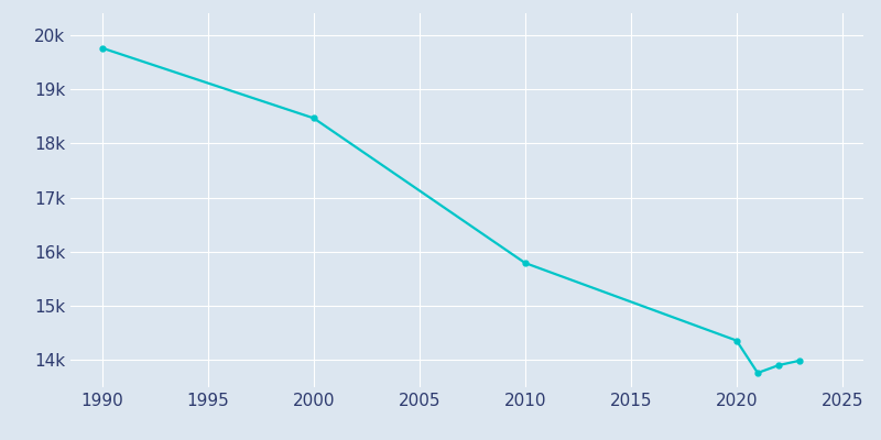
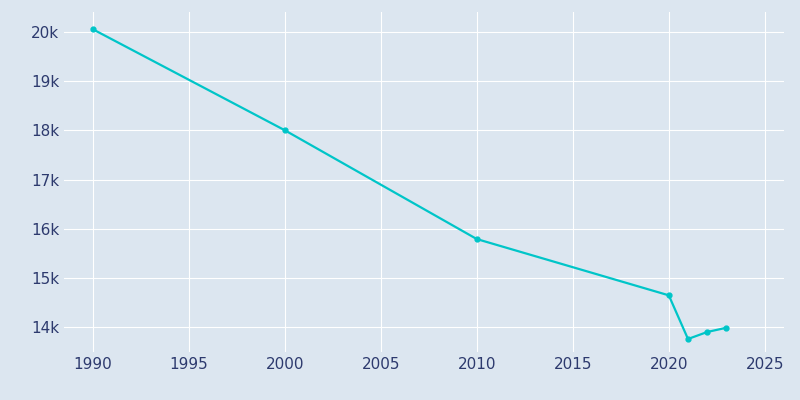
1990: 19.76k -> 20.05k
2000: 18.46k -> 18.00k
2020: 14.36k -> 14.65k
